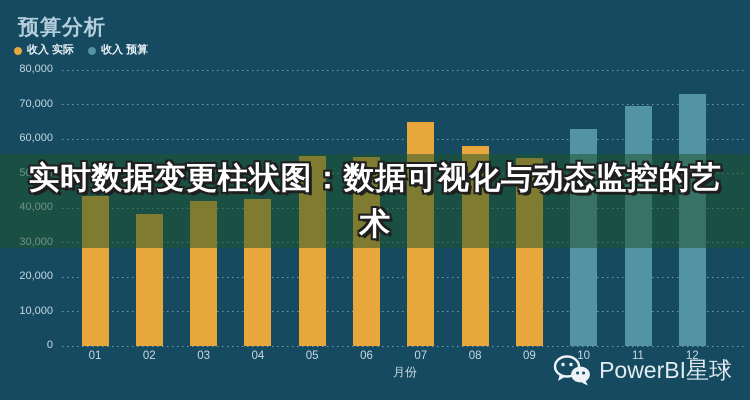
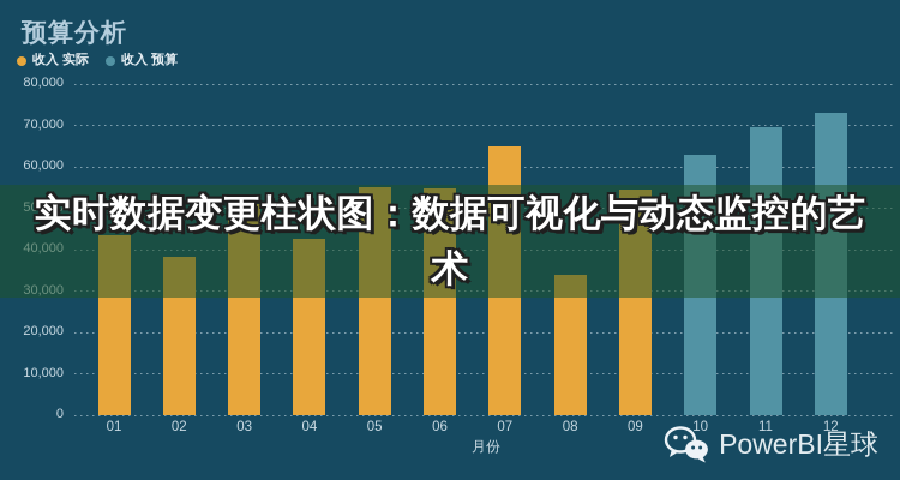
收入 实际/03: 42000 -> 51000
收入 实际/08: 58000 -> 34000
